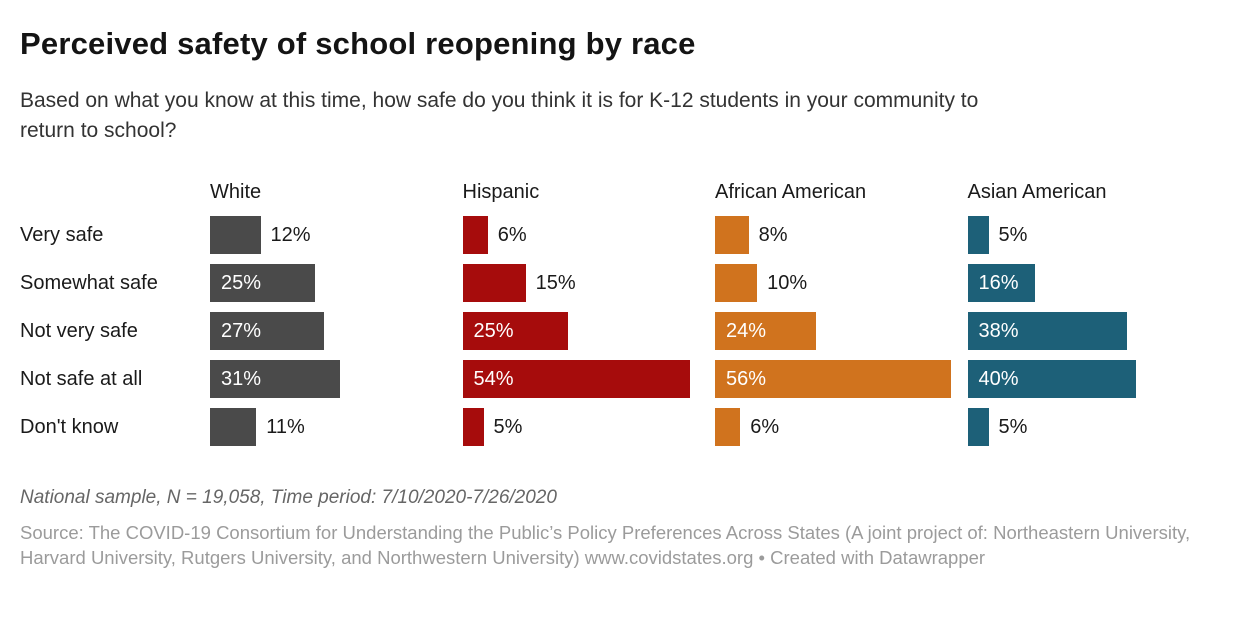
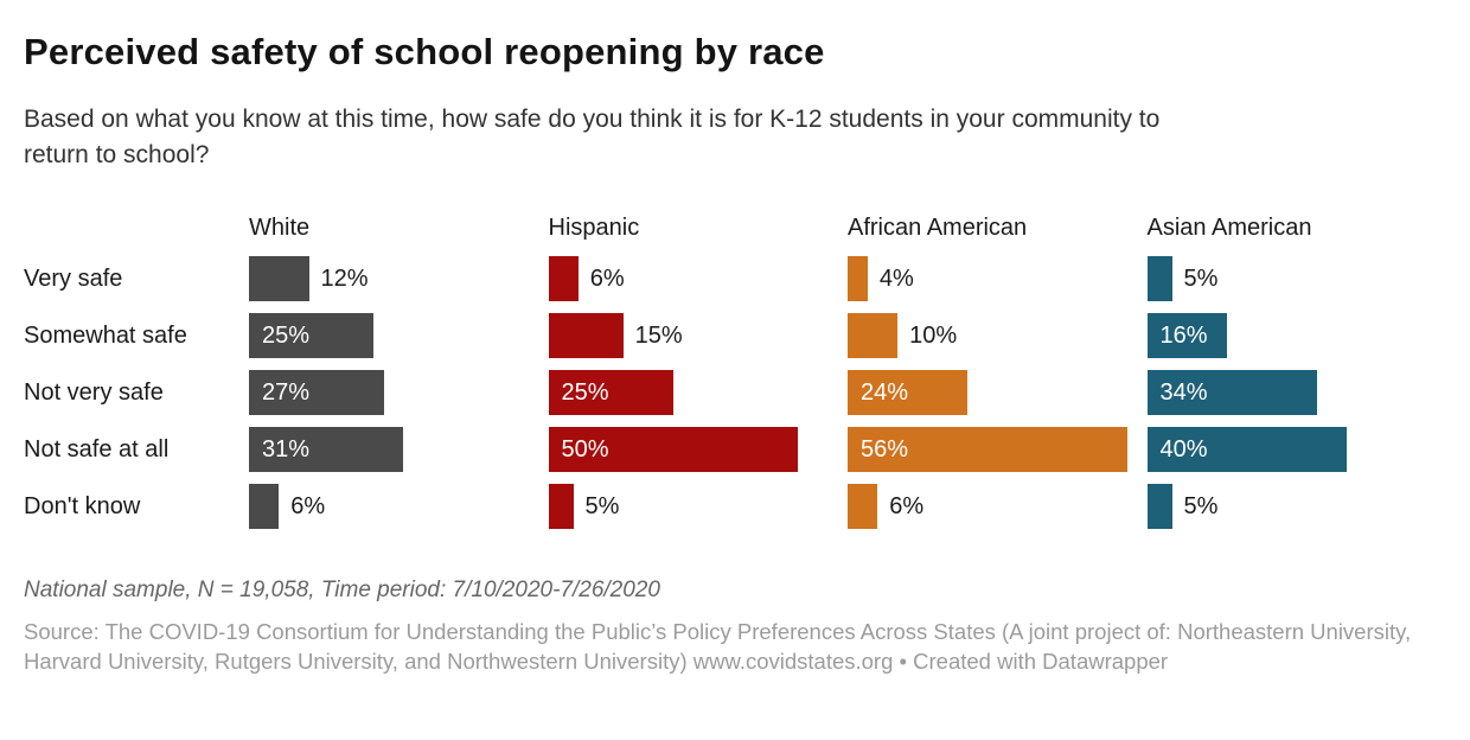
African American/Very safe: 8% -> 4%
Asian American/Not very safe: 38% -> 34%
Hispanic/Not safe at all: 54% -> 50%
White/Don't know: 11% -> 6%
